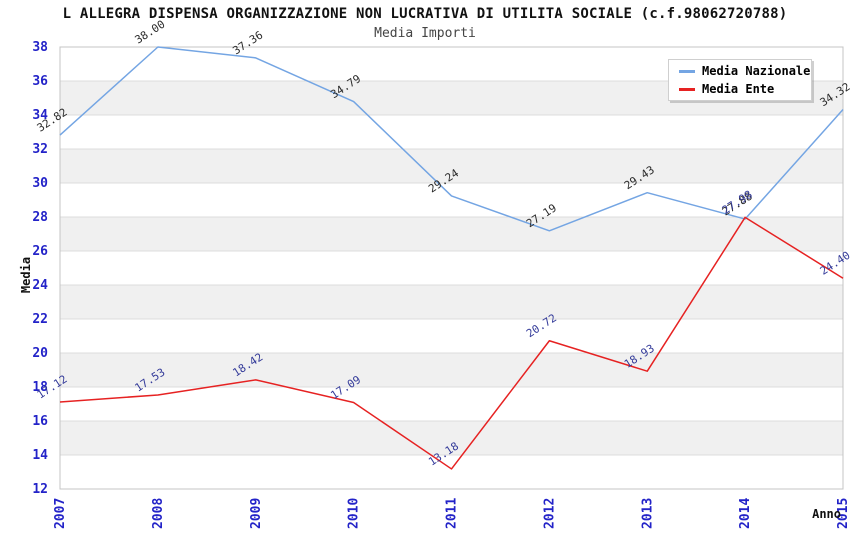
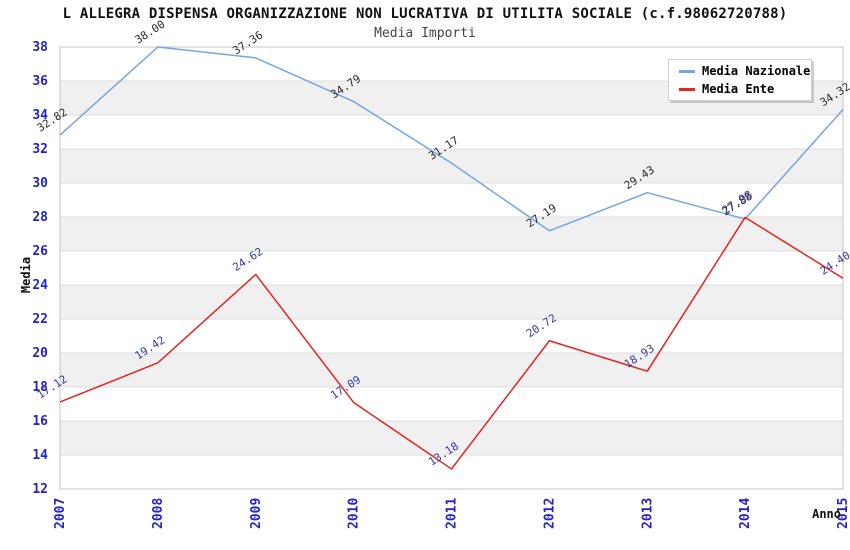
Media Ente/2008: 17.53 -> 19.42
Media Ente/2009: 18.42 -> 24.62
Media Nazionale/2011: 29.24 -> 31.17
